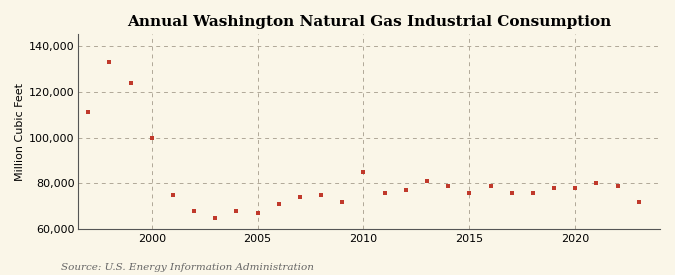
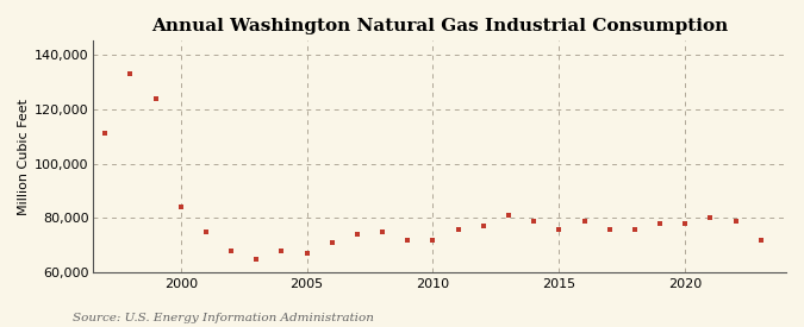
2000: 100,000 -> 84,000
2010: 85,000 -> 72,000
